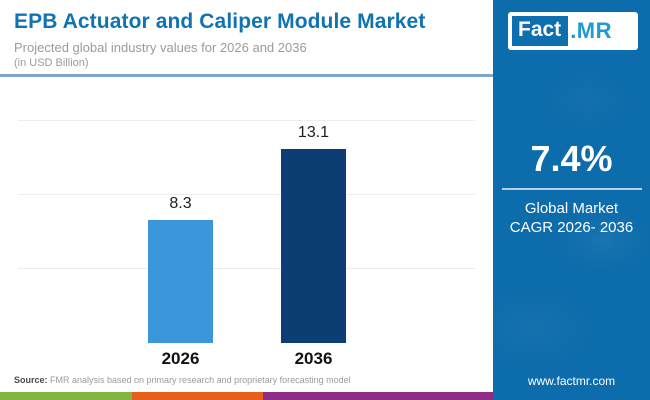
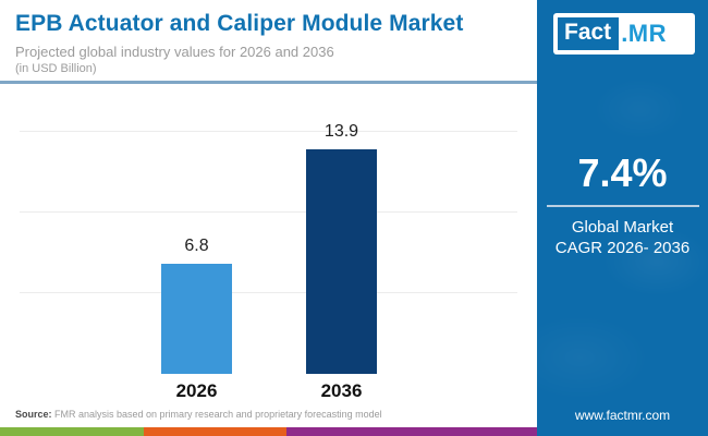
2026: 8.3 -> 6.8
2036: 13.1 -> 13.9
